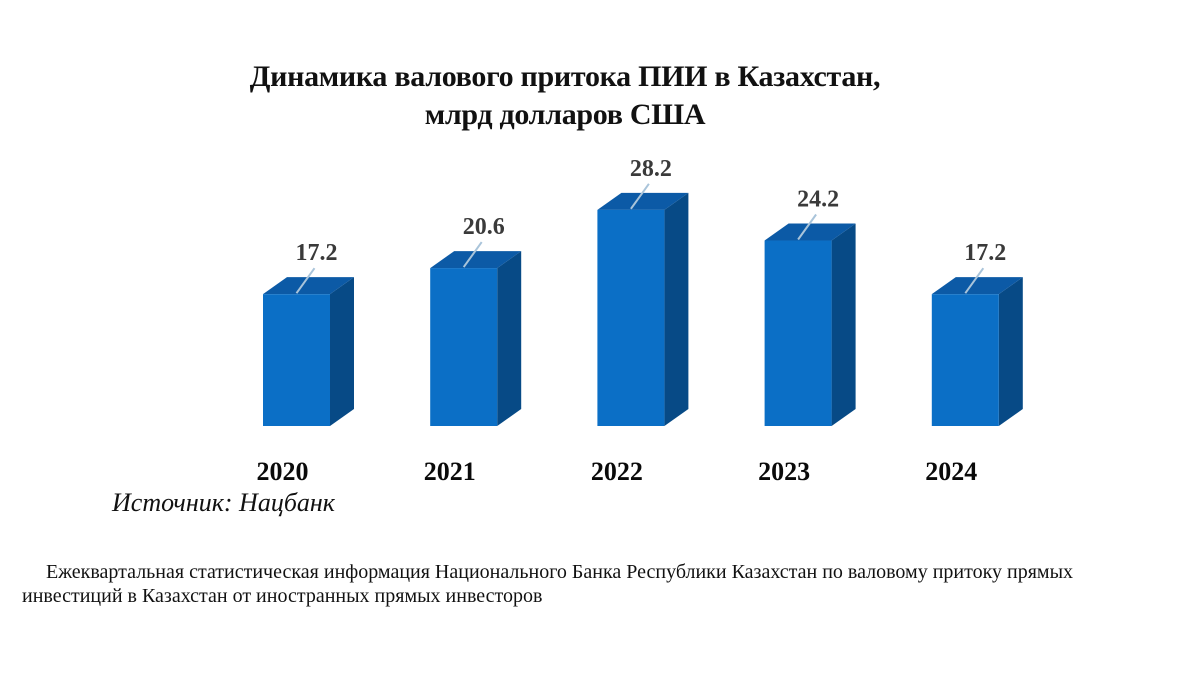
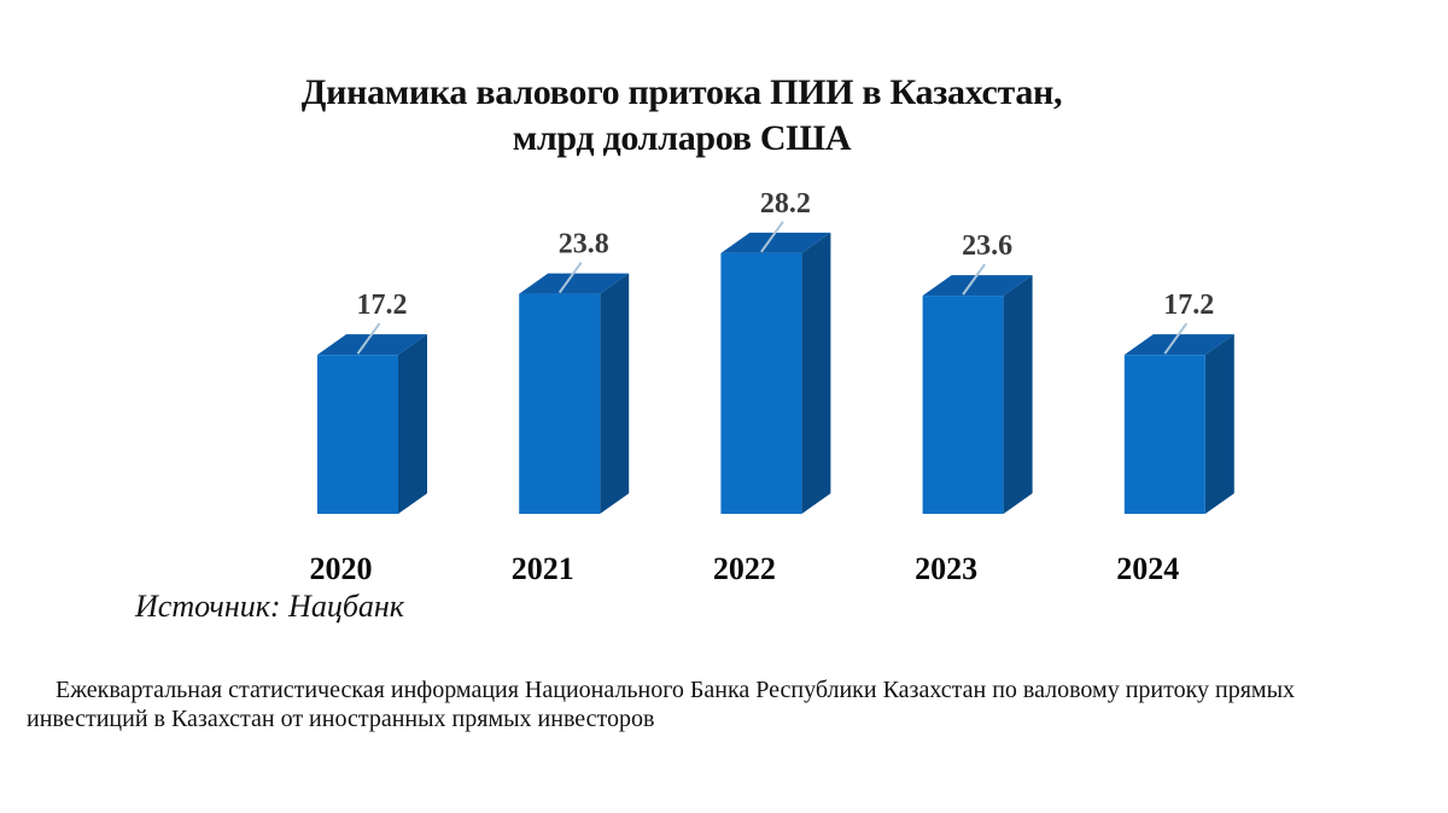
2021: 20.6 -> 23.8
2023: 24.2 -> 23.6
